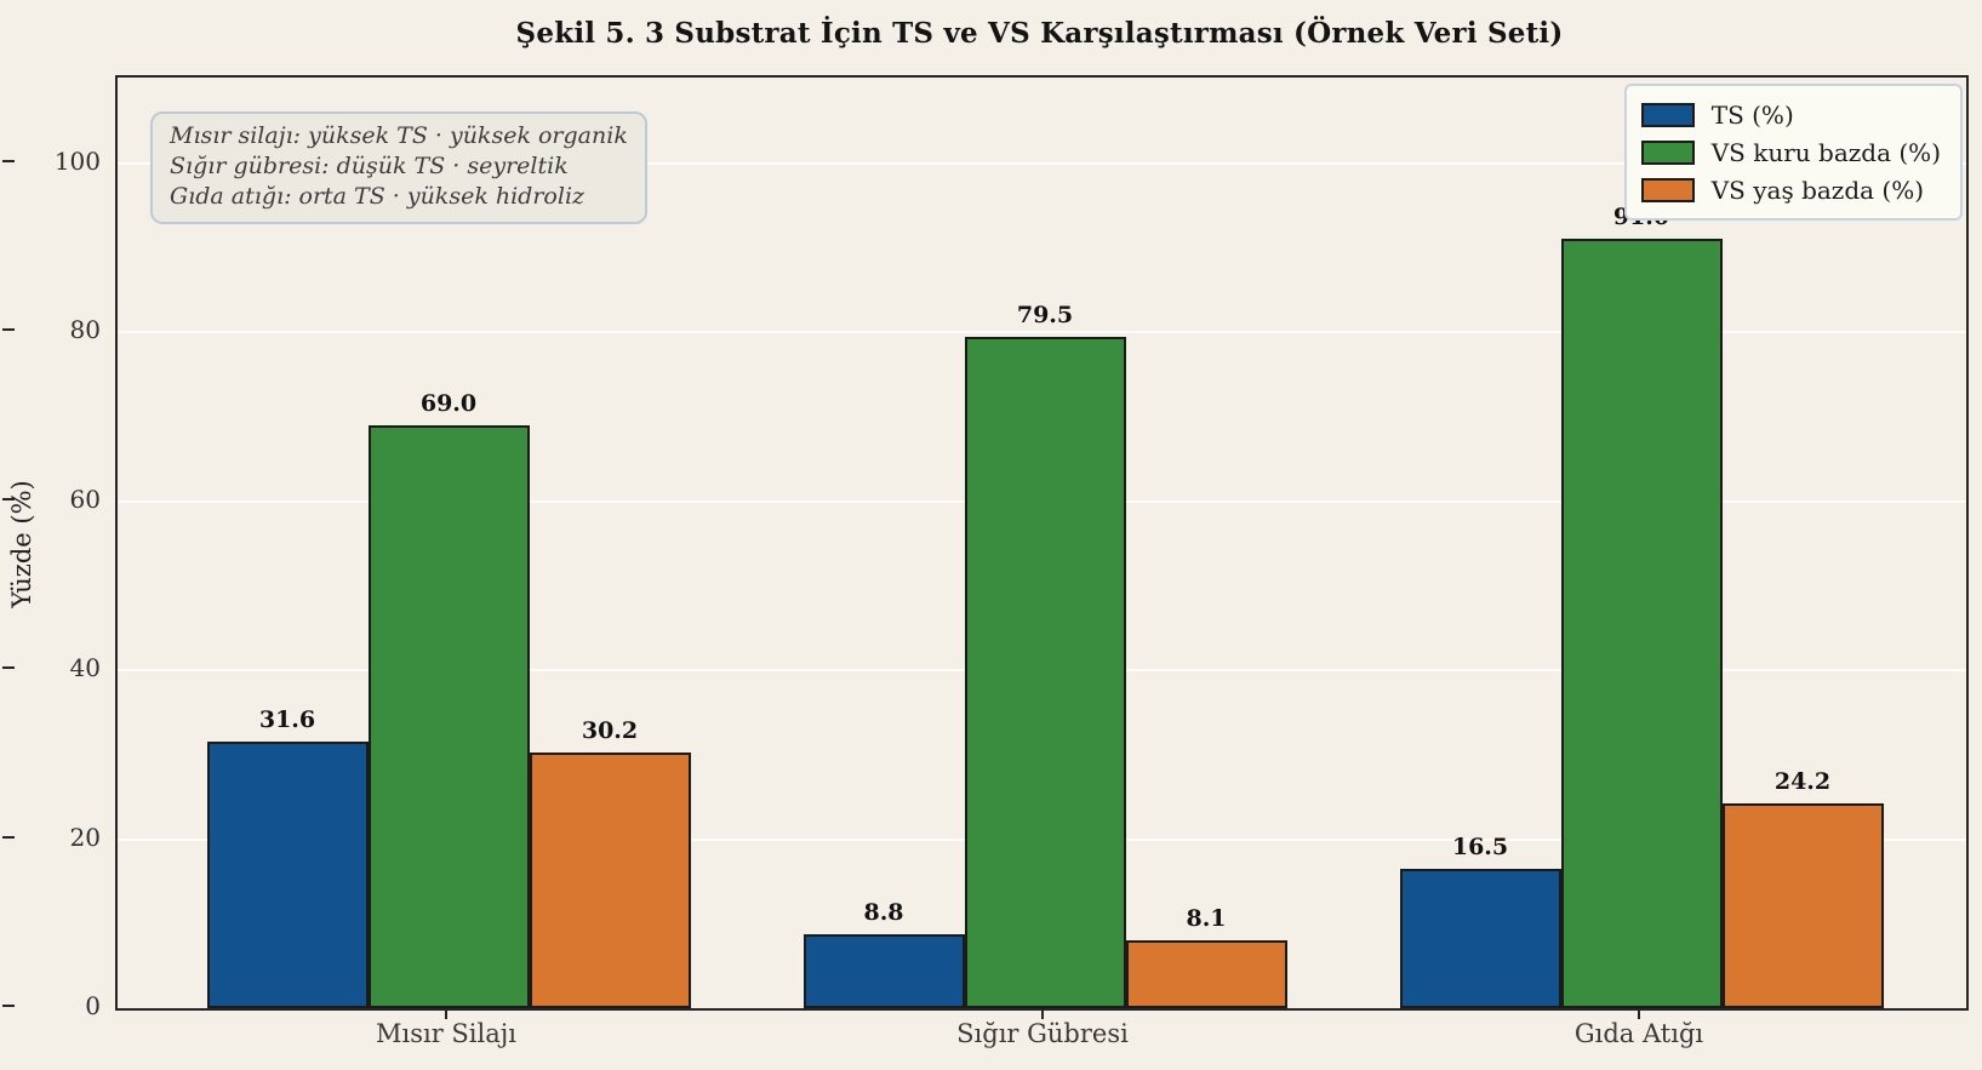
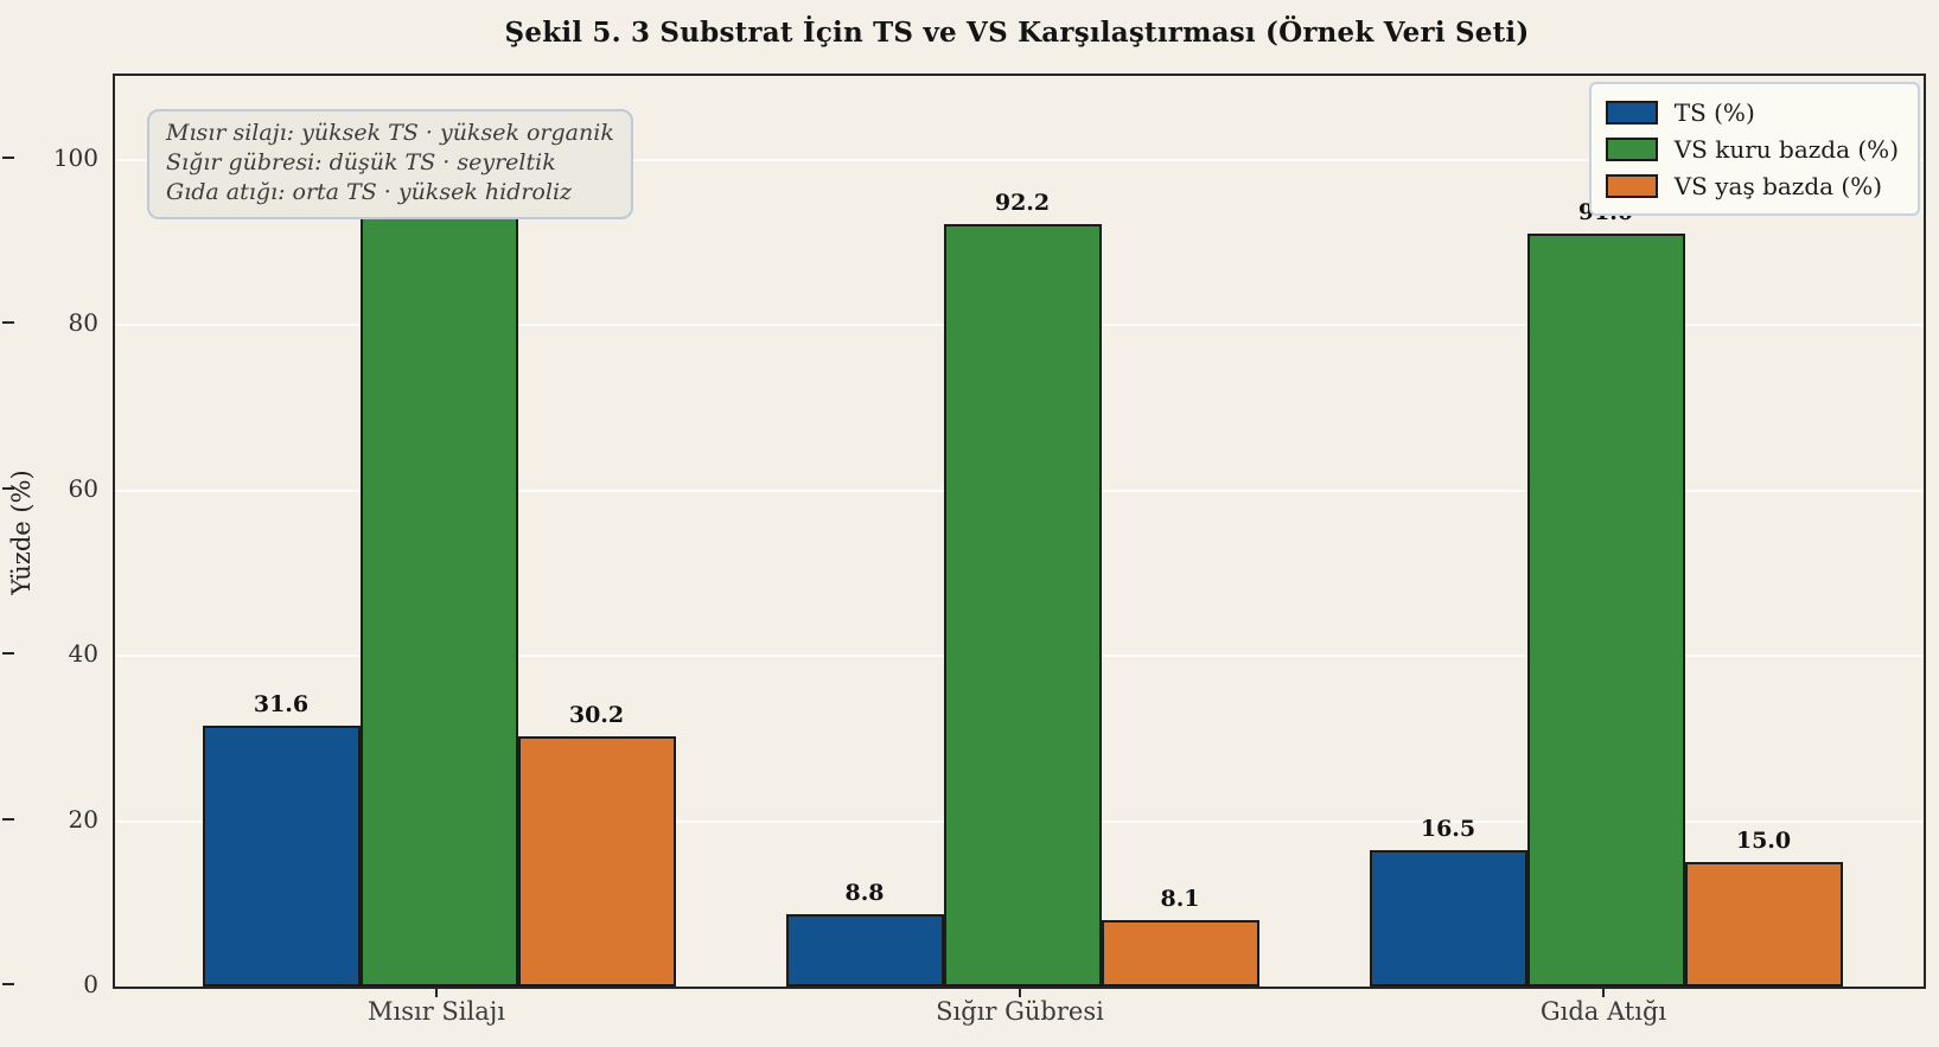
VS kuru bazda (%)/Mısır Silajı: 69.0 -> 95.6
VS kuru bazda (%)/Sığır Gübresi: 79.5 -> 92.2
VS yaş bazda (%)/Gıda Atığı: 24.2 -> 15.0
